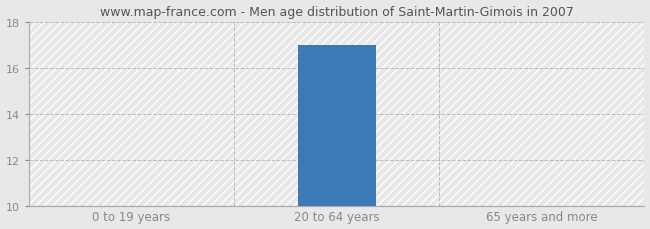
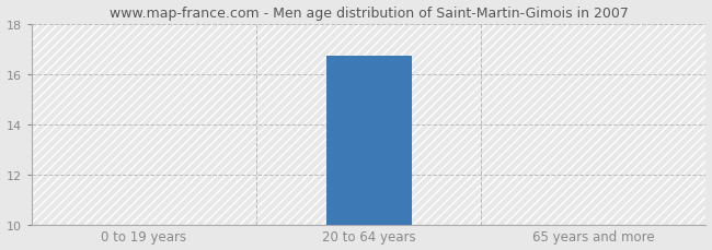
20 to 64 years: 17.0 -> 16.7
